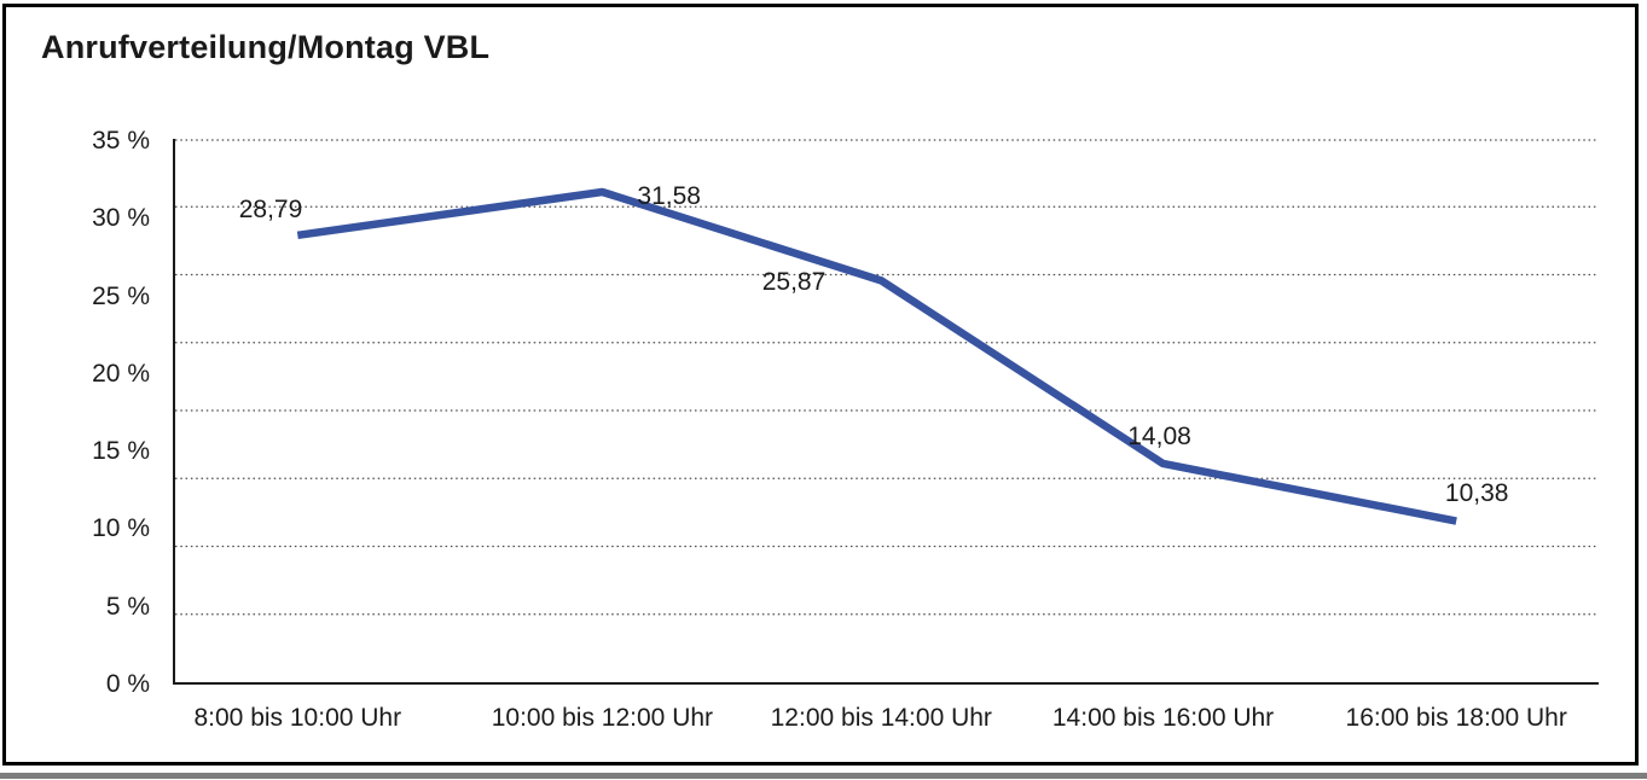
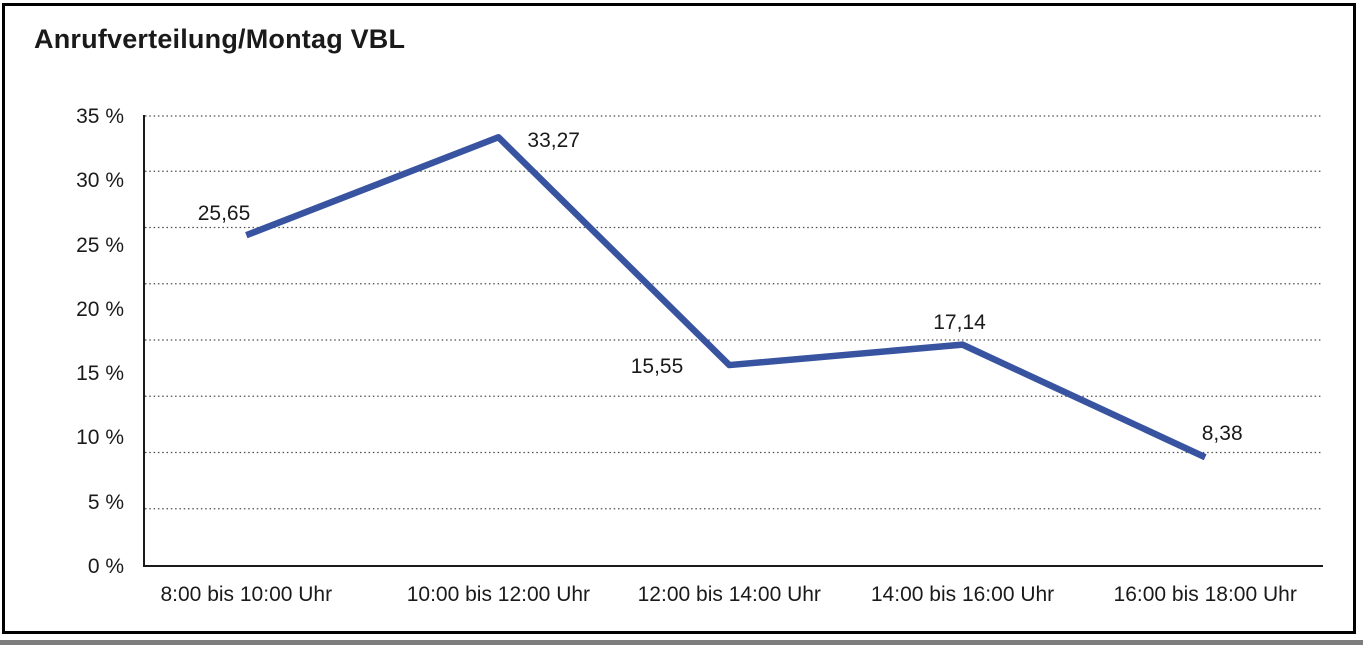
8:00 bis 10:00 Uhr: 28,79 -> 25,65
10:00 bis 12:00 Uhr: 31,58 -> 33,27
12:00 bis 14:00 Uhr: 25,87 -> 15,55
14:00 bis 16:00 Uhr: 14,08 -> 17,14
16:00 bis 18:00 Uhr: 10,38 -> 8,38
